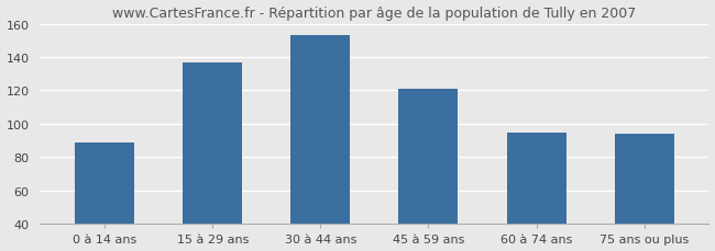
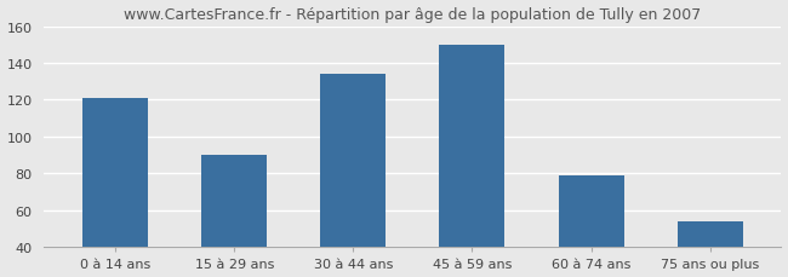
0 à 14 ans: 89 -> 121
15 à 29 ans: 137 -> 90
30 à 44 ans: 153 -> 134
45 à 59 ans: 121 -> 150
60 à 74 ans: 95 -> 79
75 ans ou plus: 94 -> 54
